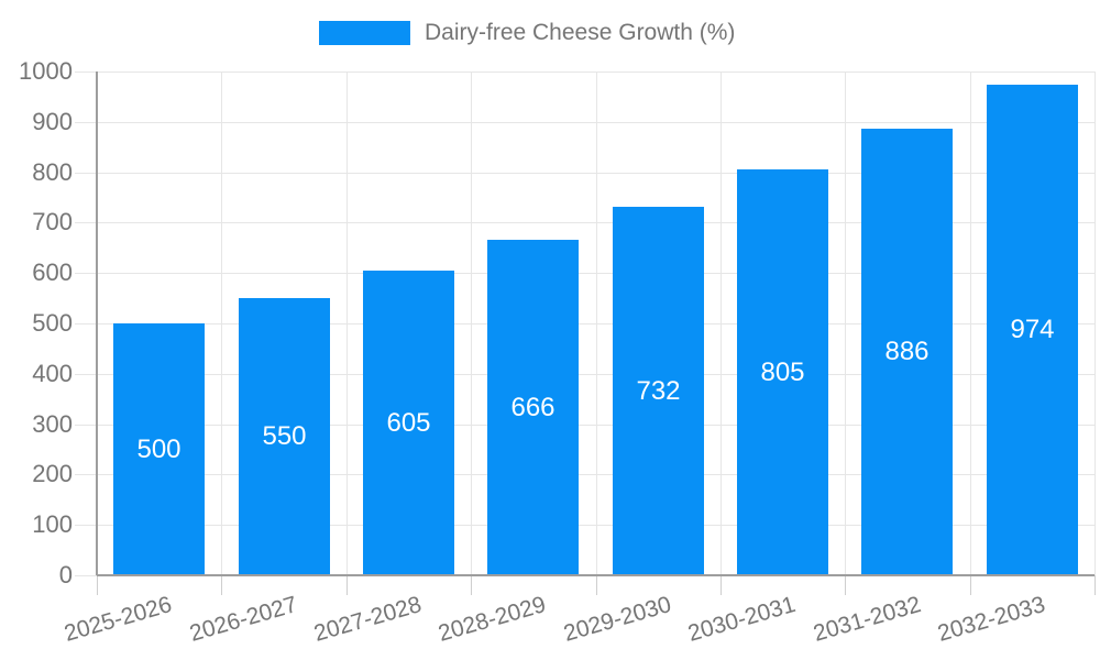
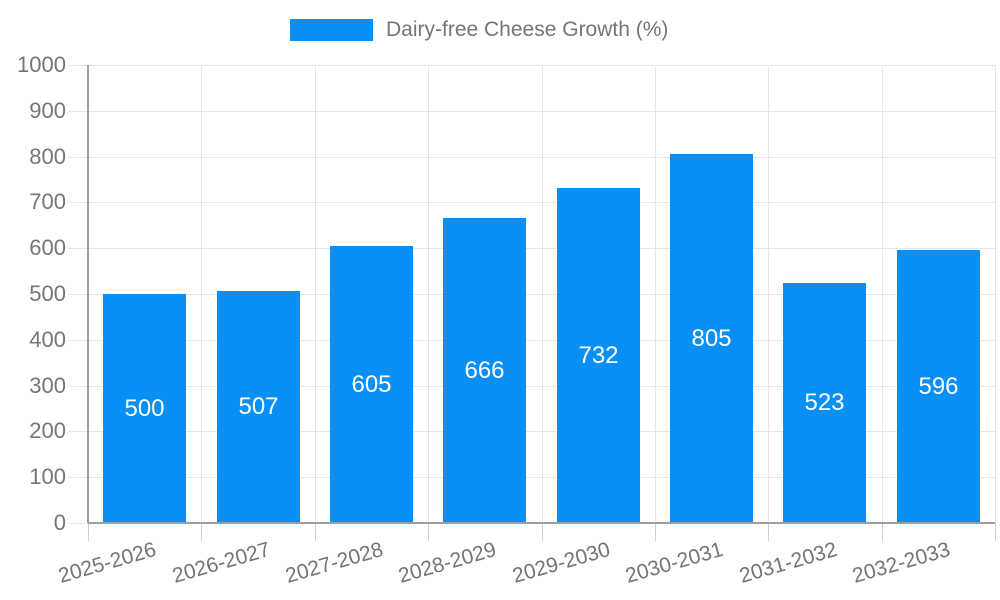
2026-2027: 550 -> 507
2031-2032: 886 -> 523
2032-2033: 974 -> 596
